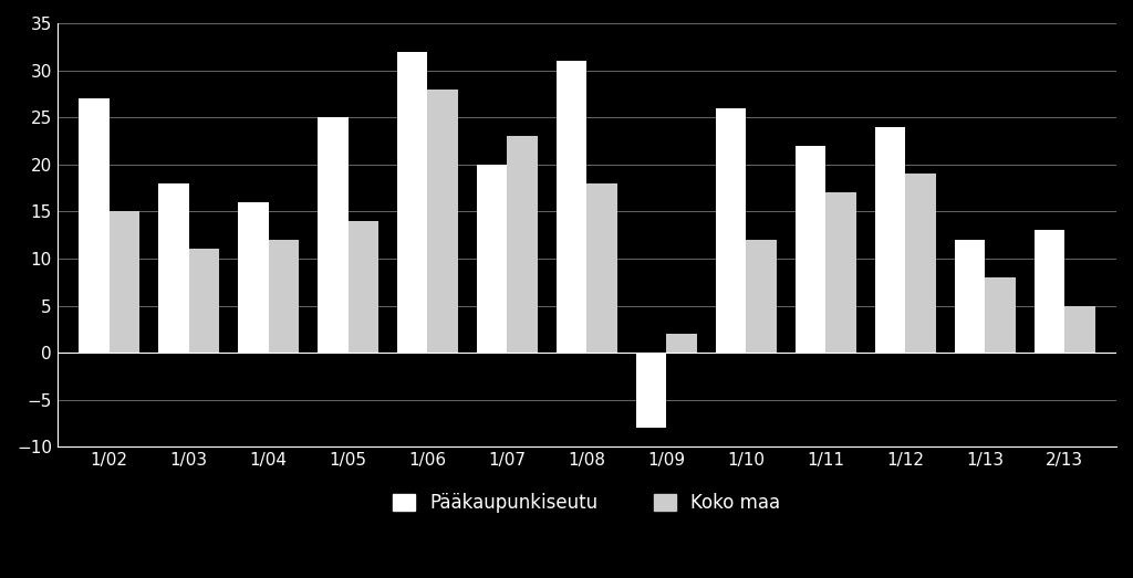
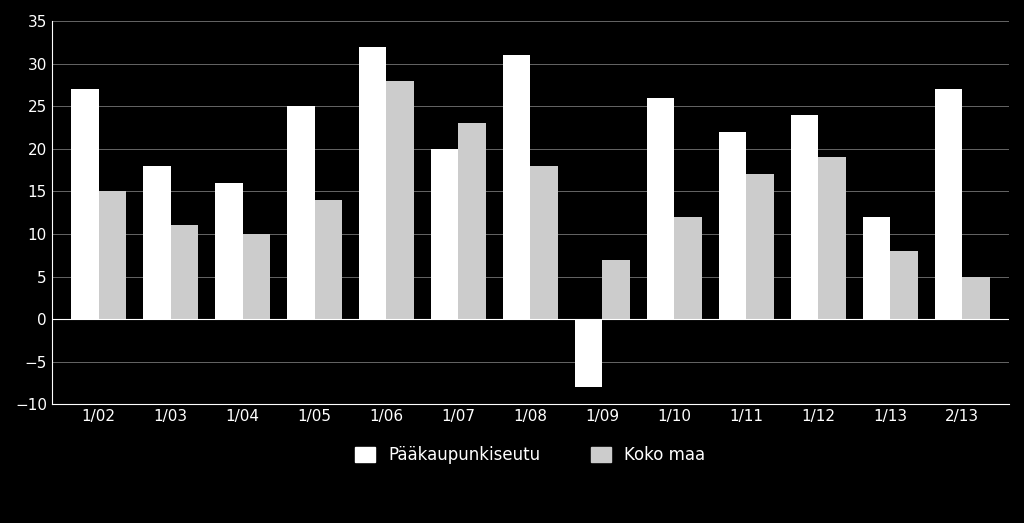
Koko maa/1/04: 12 -> 10
Koko maa/1/09: 2 -> 7
Pääkaupunkiseutu/2/13: 13 -> 27
